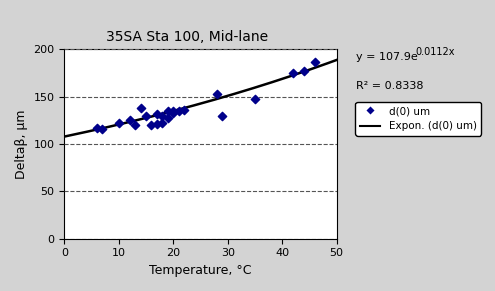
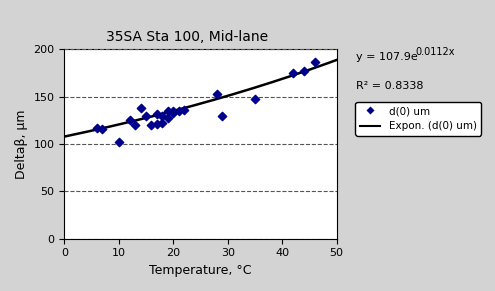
d(0) um/10: 122 -> 102
